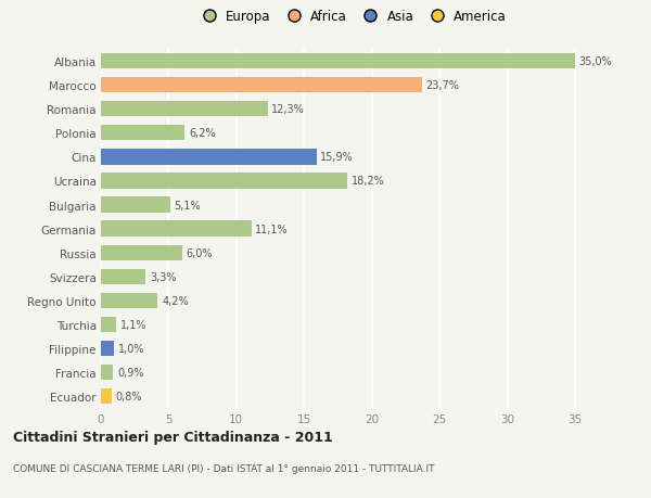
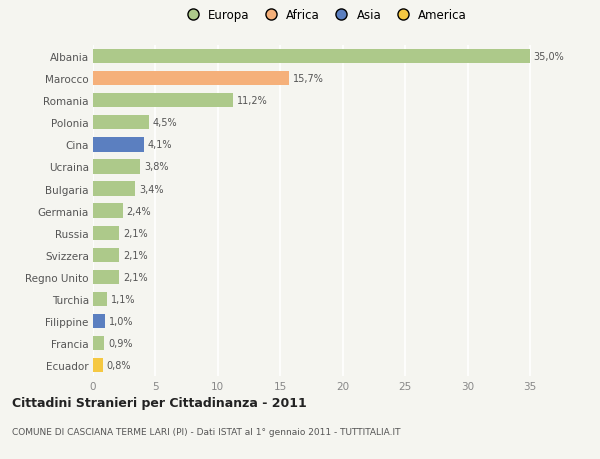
Marocco: 23,7% -> 15,7%
Romania: 12,3% -> 11,2%
Polonia: 6,2% -> 4,5%
Cina: 15,9% -> 4,1%
Ucraina: 18,2% -> 3,8%
Bulgaria: 5,1% -> 3,4%
Germania: 11,1% -> 2,4%
Russia: 6,0% -> 2,1%
Svizzera: 3,3% -> 2,1%
Regno Unito: 4,2% -> 2,1%
